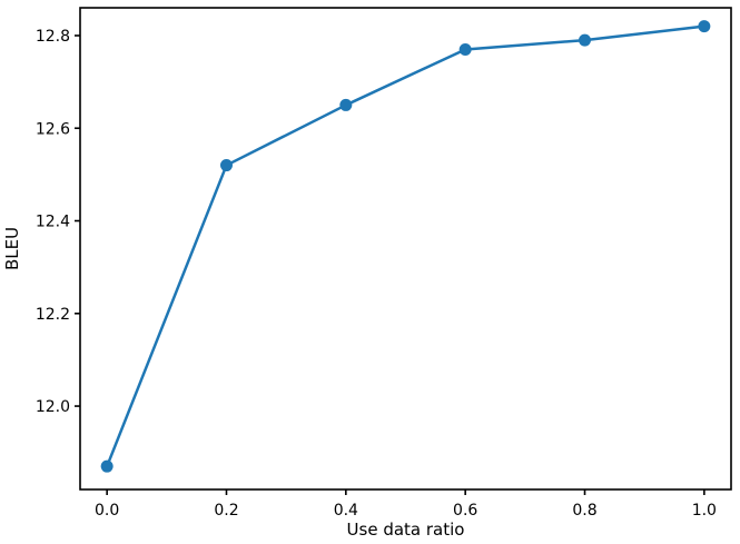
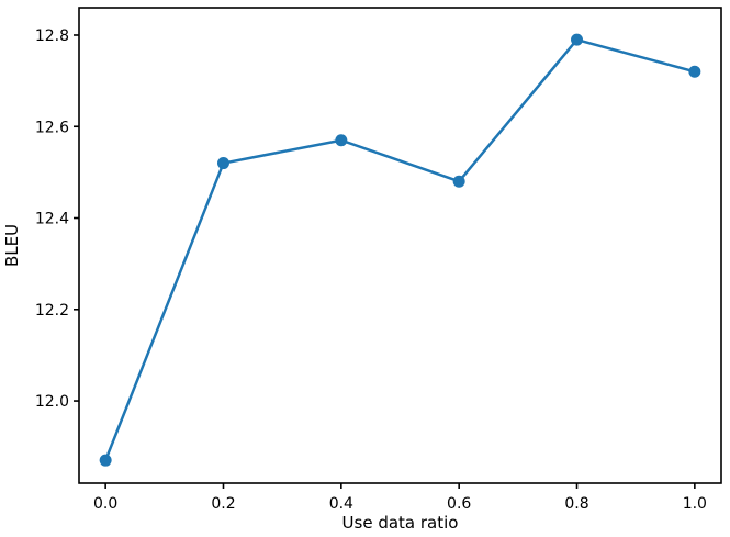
0.4: 12.65 -> 12.57
0.6: 12.77 -> 12.48
1.0: 12.82 -> 12.72
